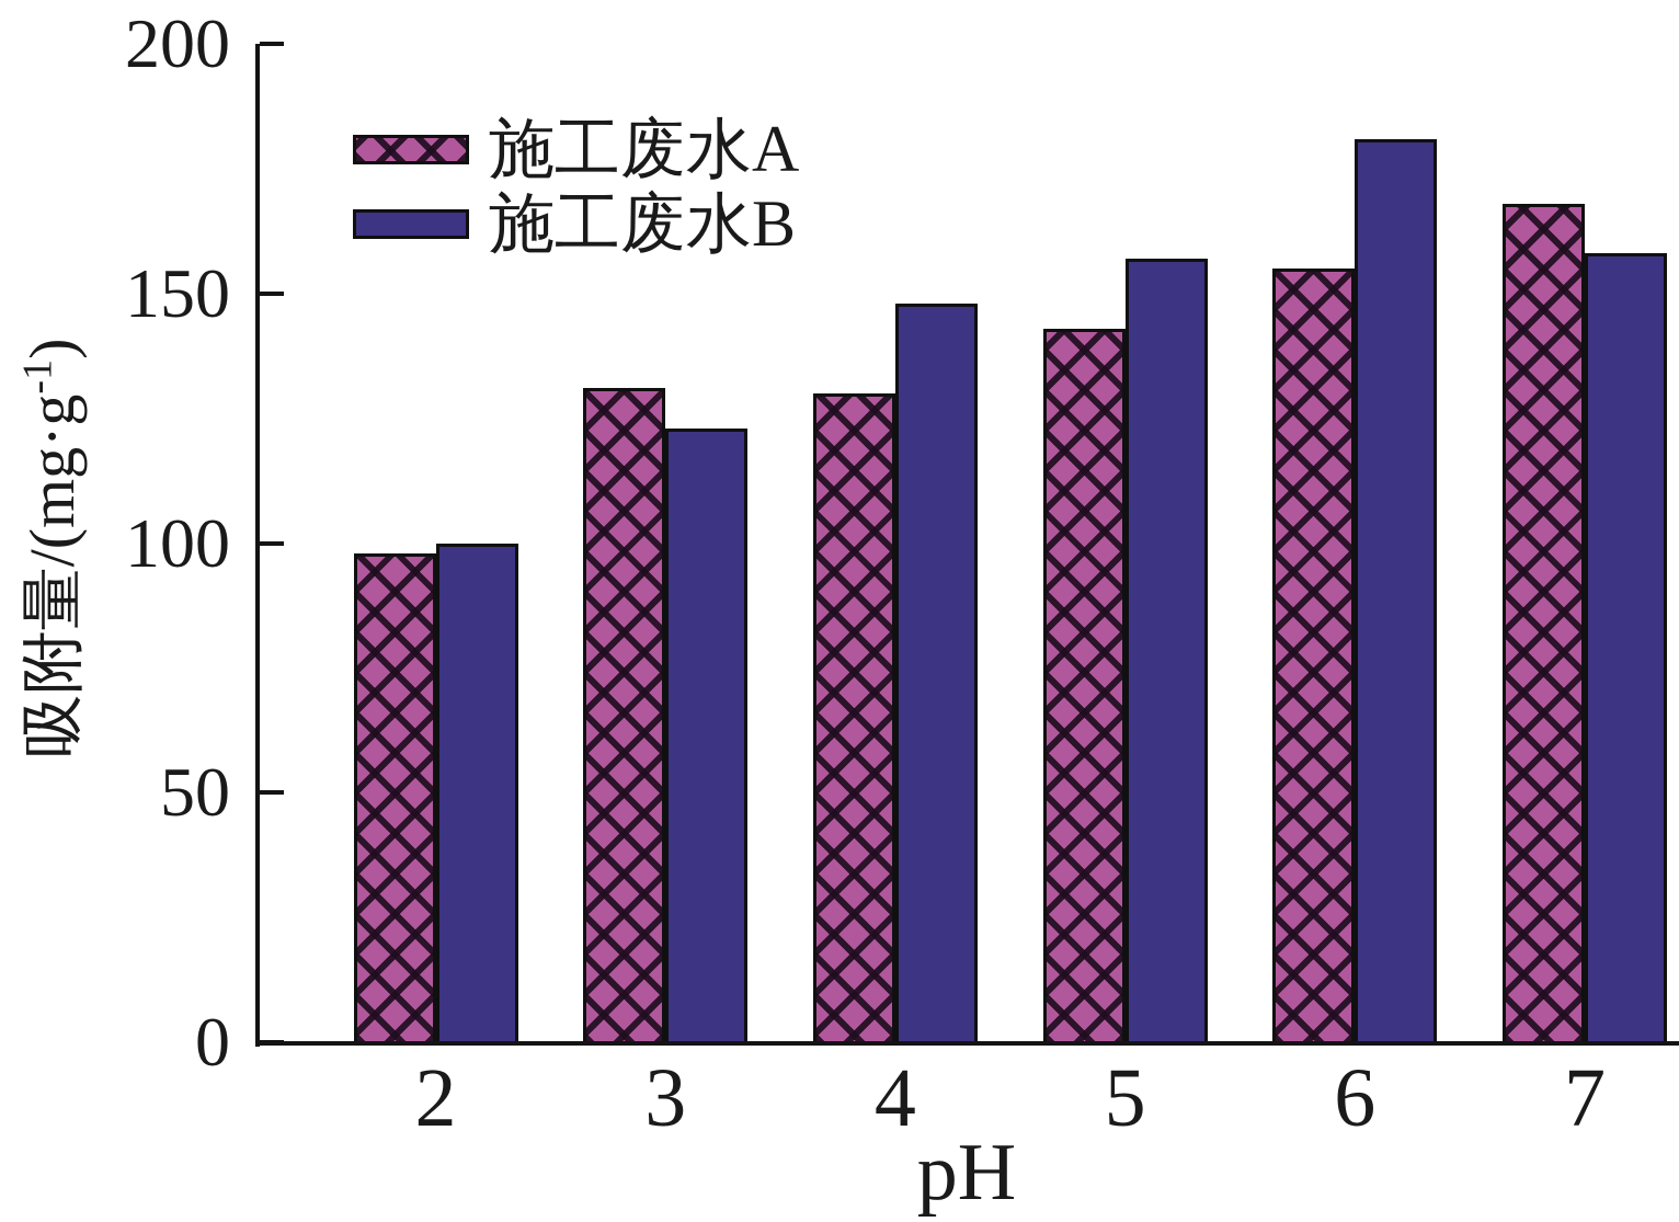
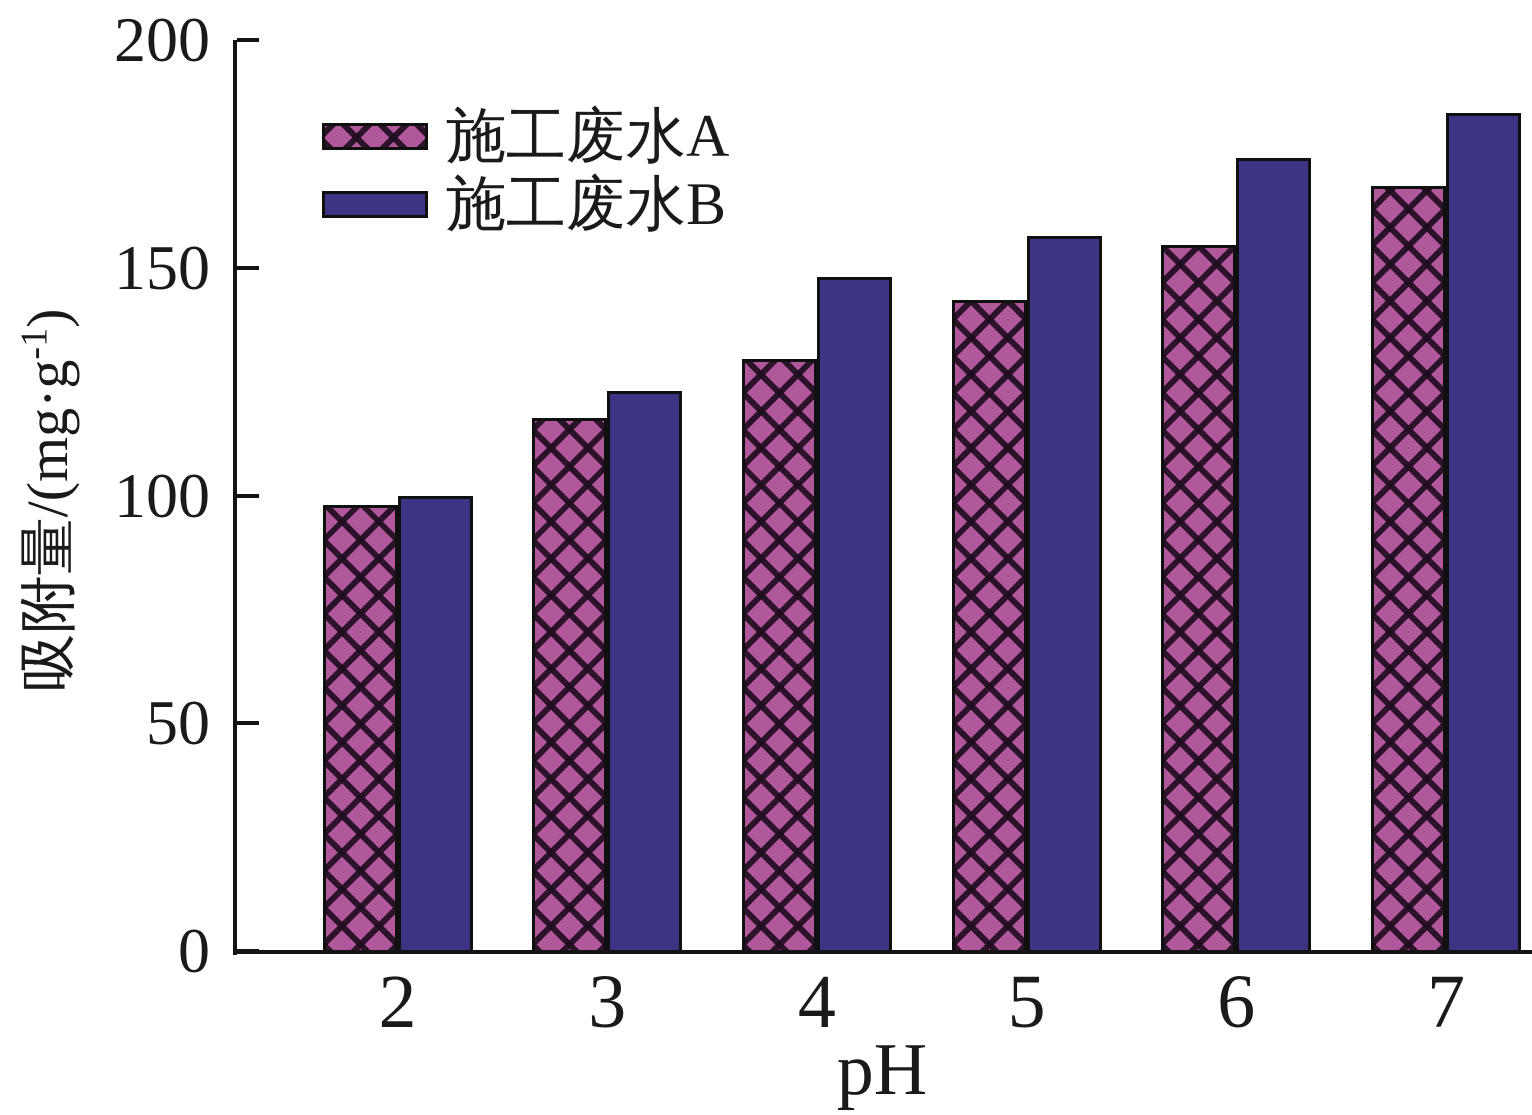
施工废水A/3: 131 -> 117
施工废水B/6: 181 -> 174
施工废水B/7: 158 -> 184
